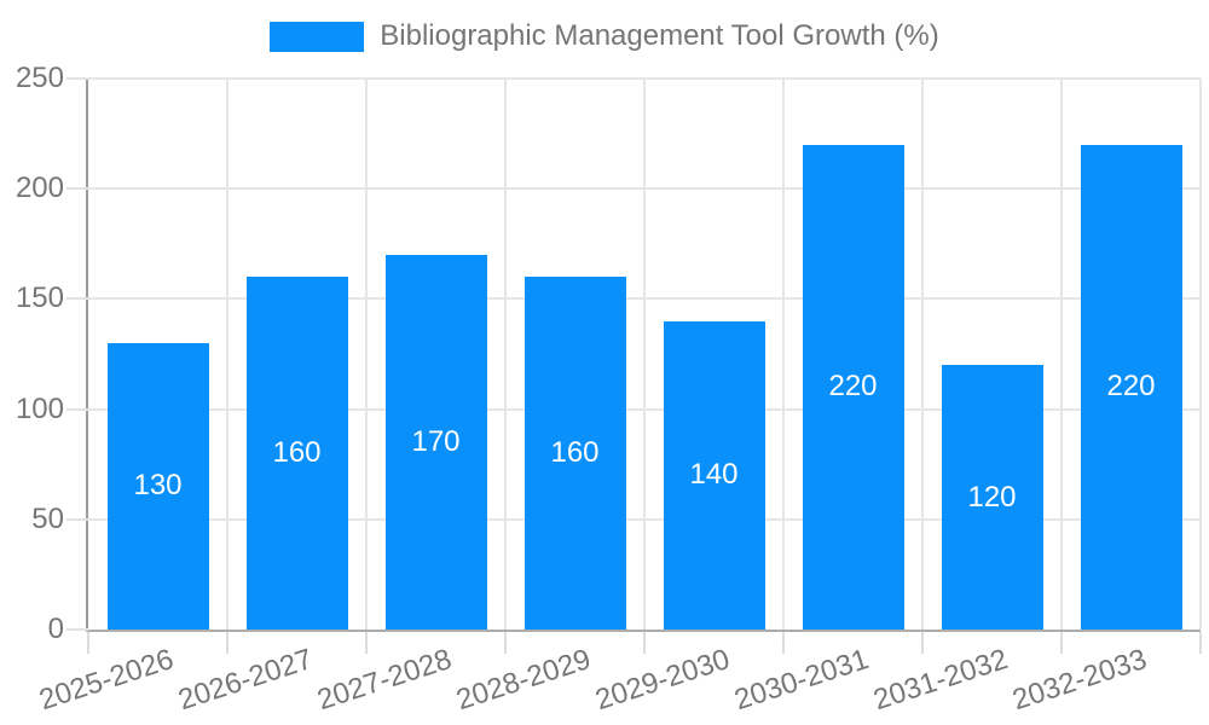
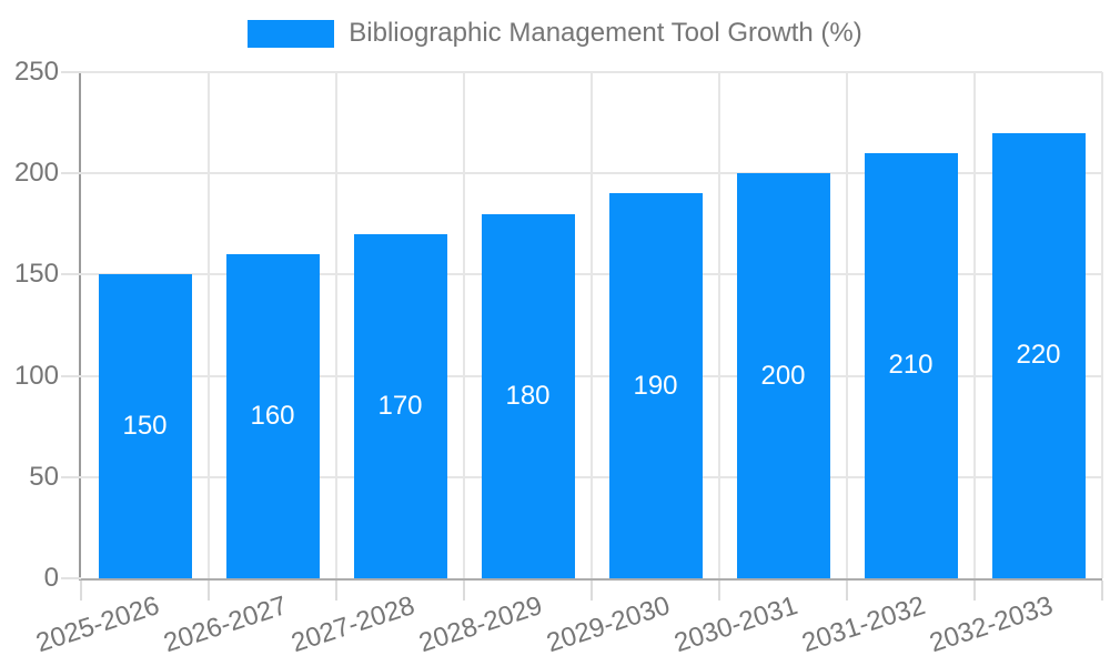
2025-2026: 130 -> 150
2028-2029: 160 -> 180
2029-2030: 140 -> 190
2030-2031: 220 -> 200
2031-2032: 120 -> 210
